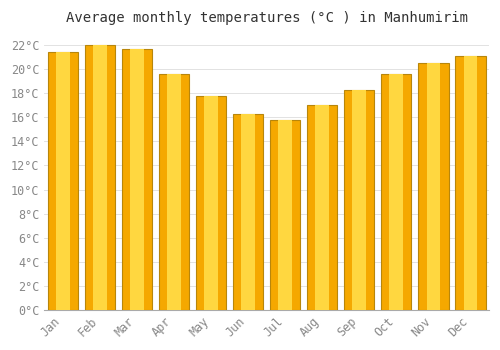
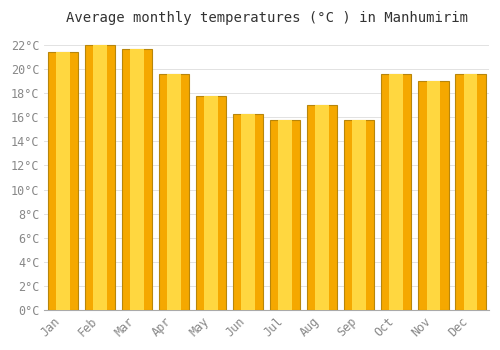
Sep: 18.3°C -> 15.8°C
Nov: 20.5°C -> 19.0°C
Dec: 21.1°C -> 19.6°C
